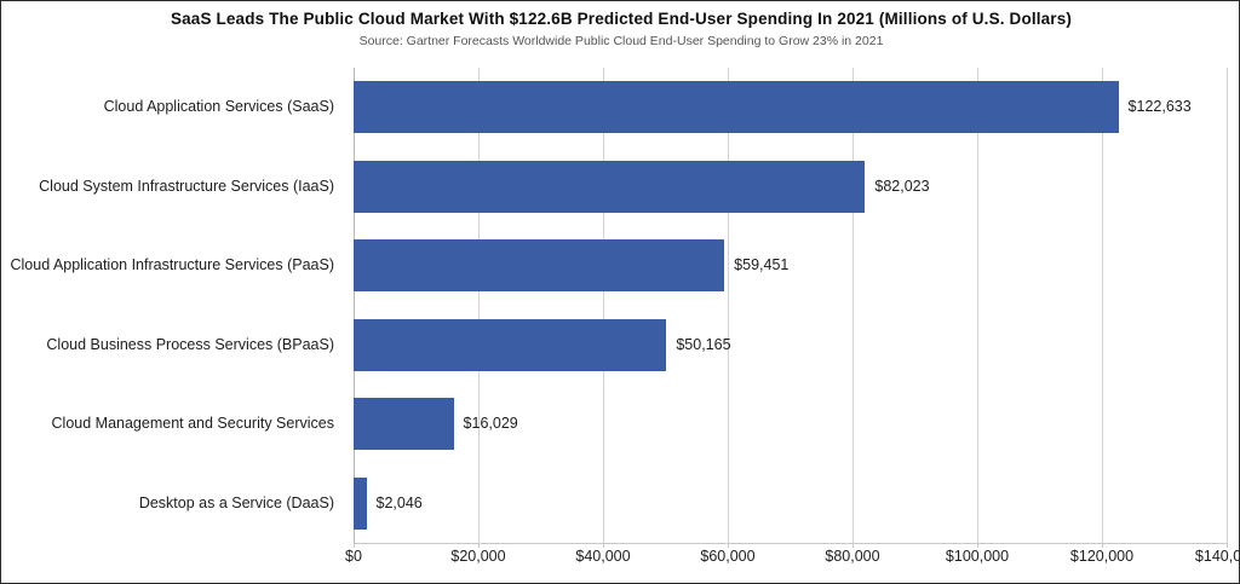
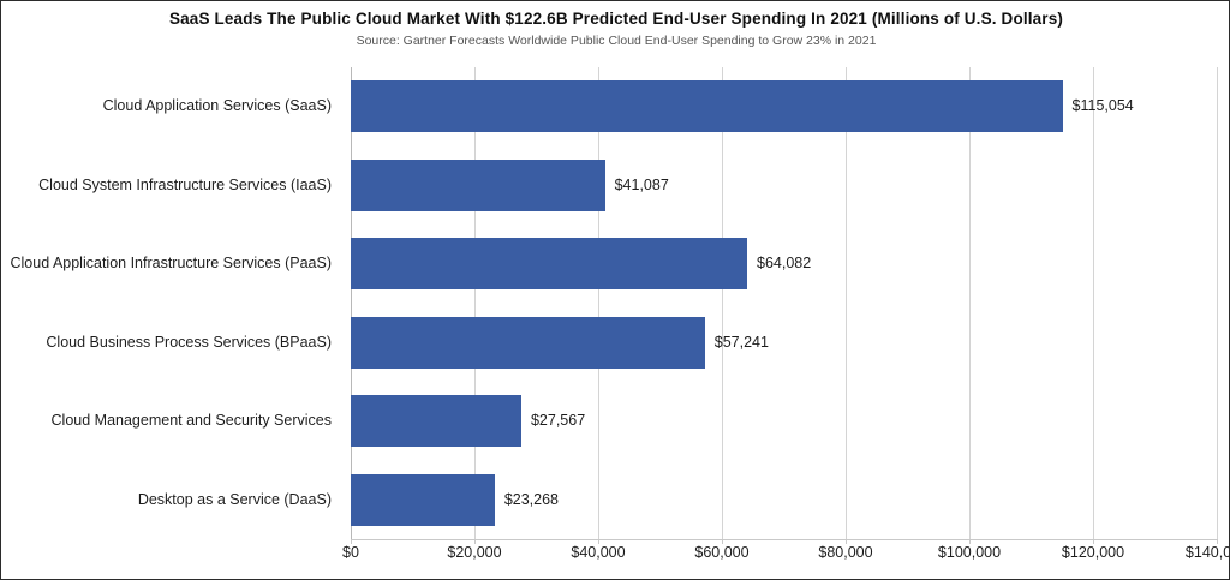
Cloud Application Services (SaaS): $122,633 -> $115,054
Cloud System Infrastructure Services (IaaS): $82,023 -> $41,087
Cloud Application Infrastructure Services (PaaS): $59,451 -> $64,082
Cloud Business Process Services (BPaaS): $50,165 -> $57,241
Cloud Management and Security Services: $16,029 -> $27,567
Desktop as a Service (DaaS): $2,046 -> $23,268
